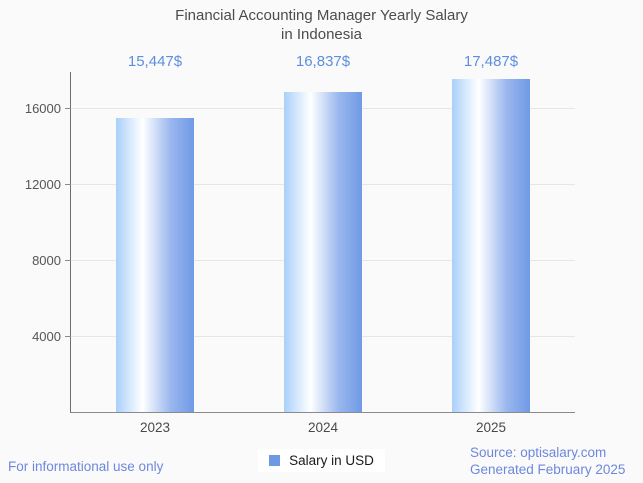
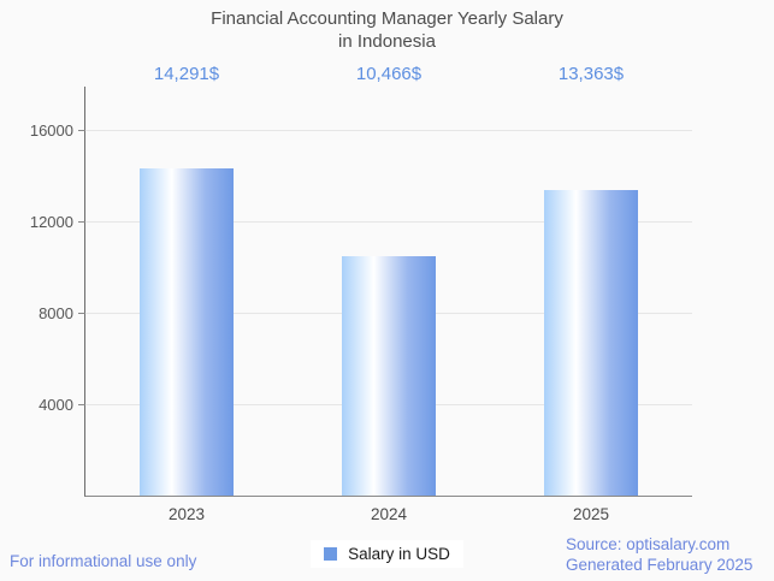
2023: 15,447 -> 14,291
2024: 16,837 -> 10,466
2025: 17,487 -> 13,363
